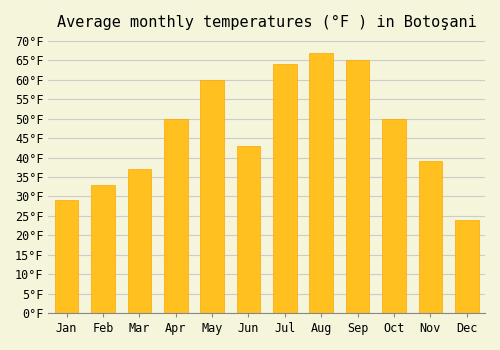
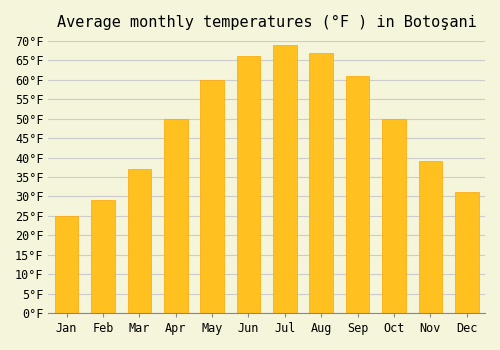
Jan: 29°F -> 25°F
Feb: 33°F -> 29°F
Jun: 43°F -> 66°F
Jul: 64°F -> 69°F
Sep: 65°F -> 61°F
Dec: 24°F -> 31°F
